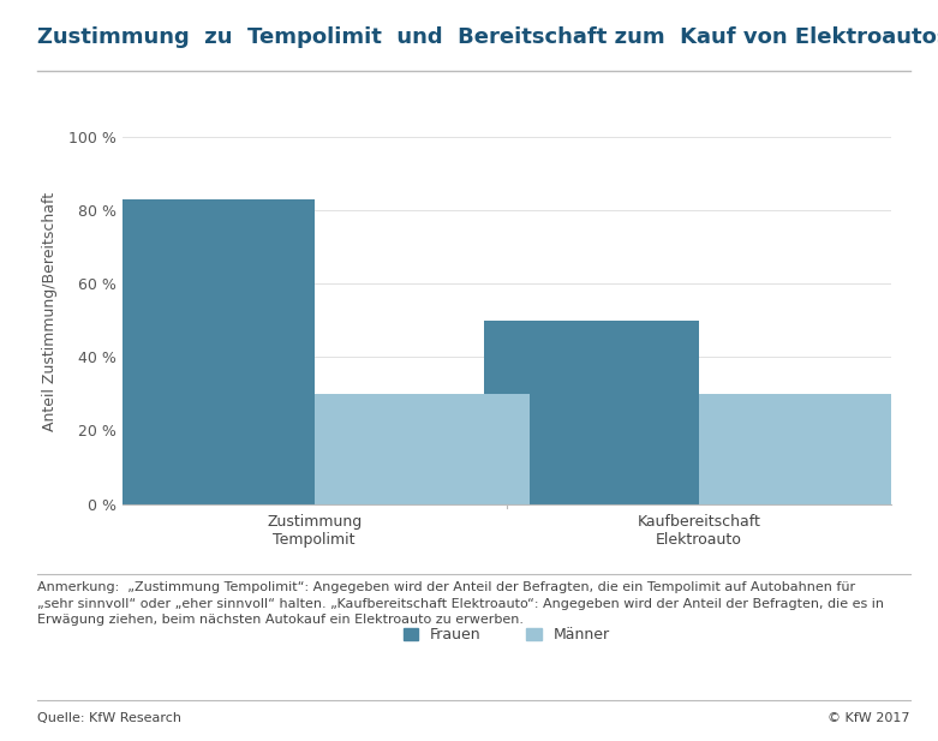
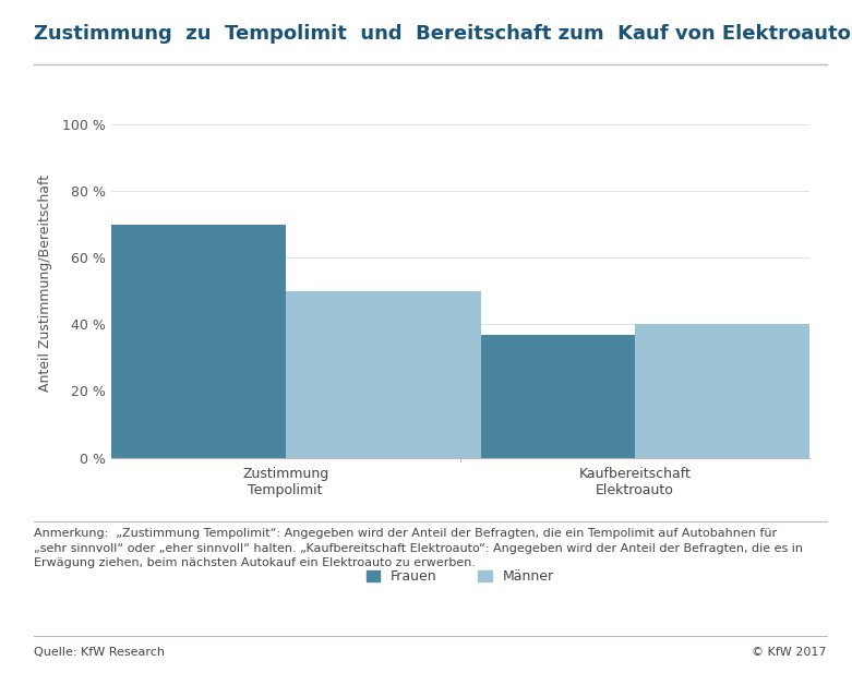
Frauen/Zustimmung Tempolimit: 83 % -> 70 %
Männer/Zustimmung Tempolimit: 30 % -> 50 %
Frauen/Kaufbereitschaft Elektroauto: 50 % -> 37 %
Männer/Kaufbereitschaft Elektroauto: 30 % -> 40 %
